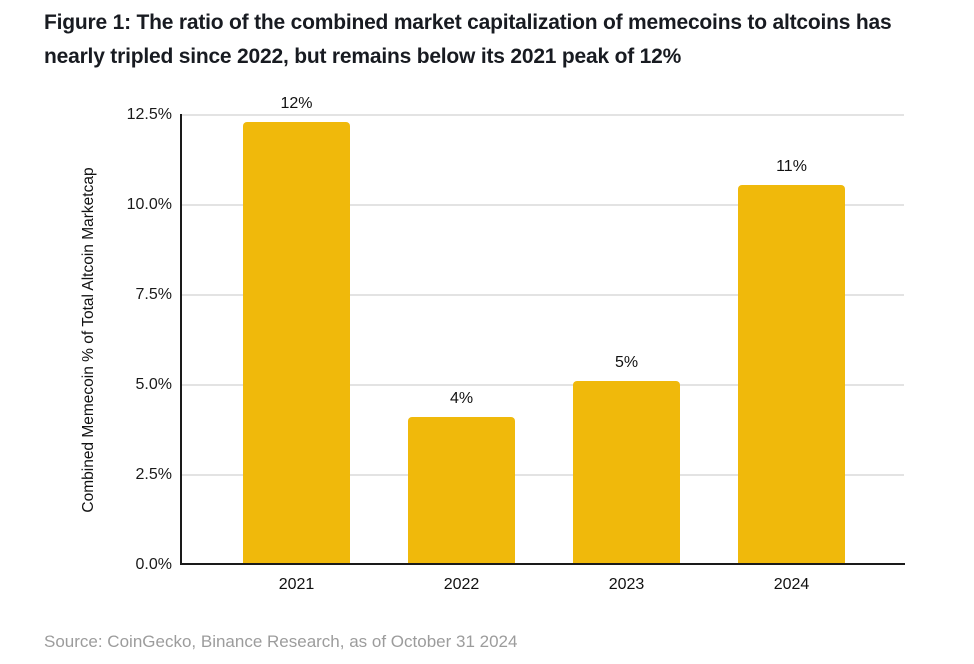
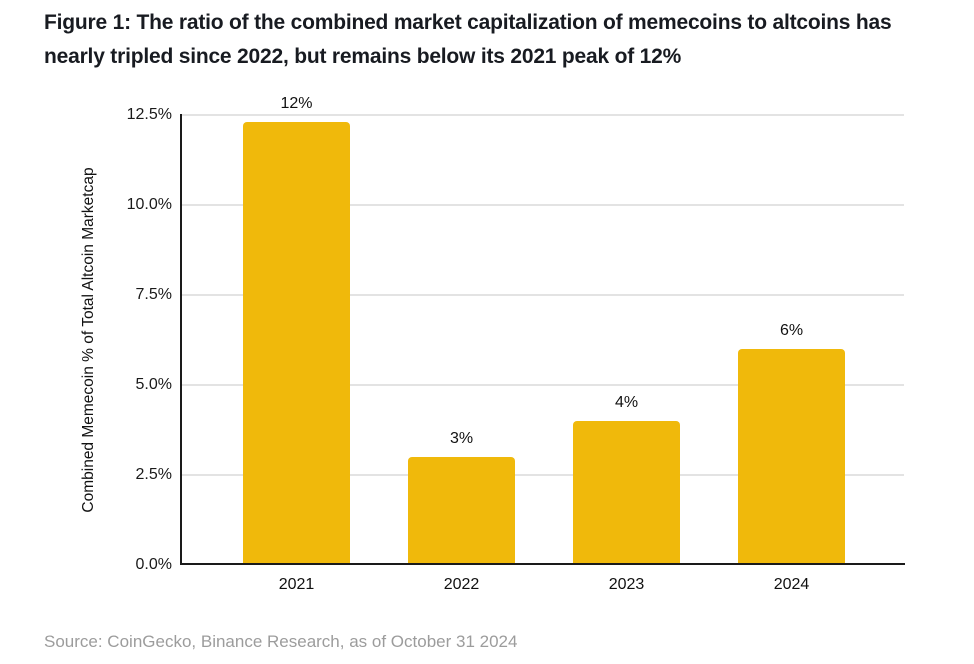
2022: 4% -> 3%
2023: 5% -> 4%
2024: 11% -> 6%
